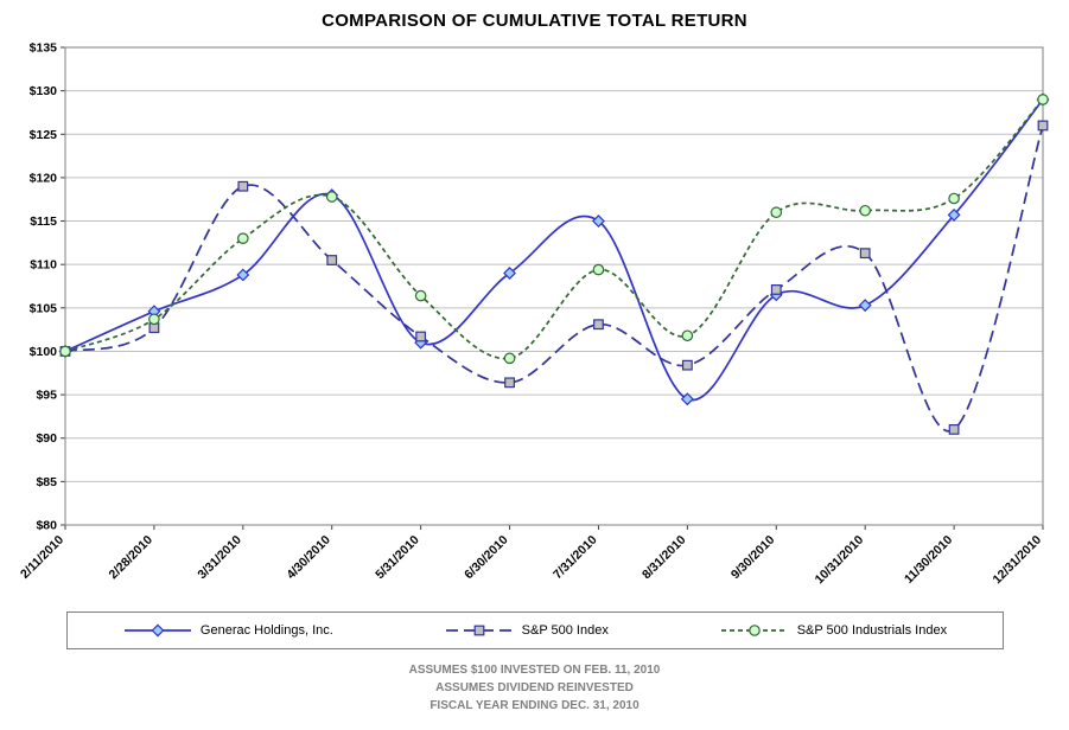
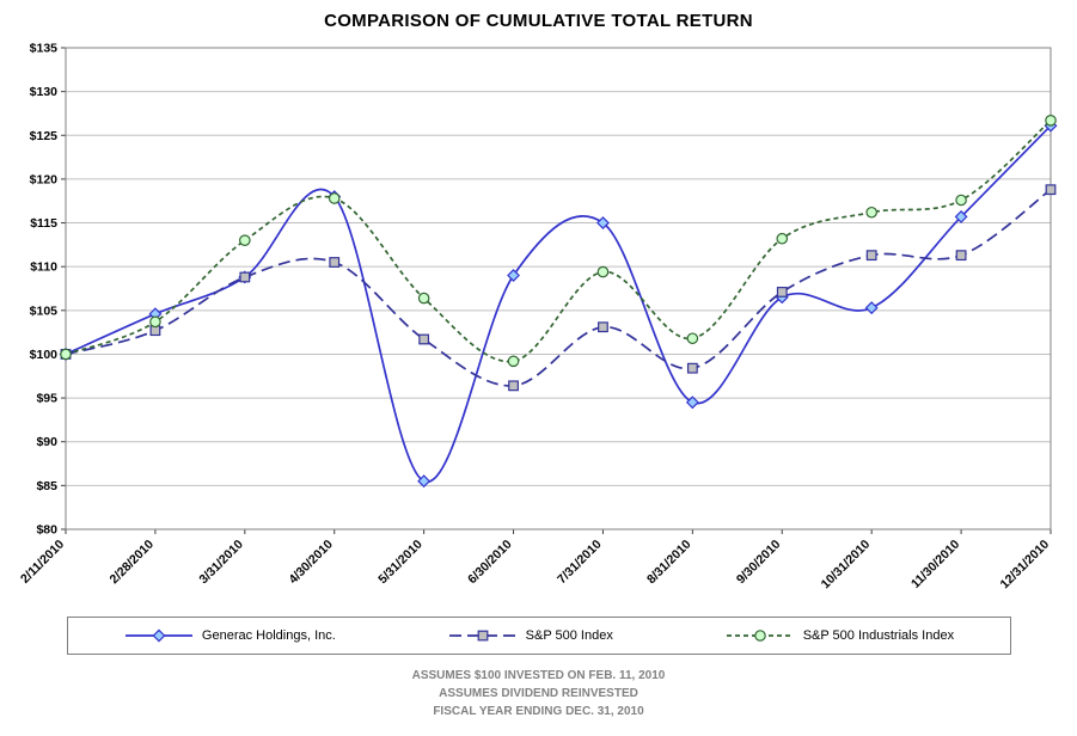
S&P 500 Index/3/31/2010: $119 -> $109
Generac Holdings, Inc./5/31/2010: $101 -> $86
S&P 500 Industrials Index/9/30/2010: $116 -> $113
S&P 500 Index/11/30/2010: $91 -> $111
Generac Holdings, Inc./12/31/2010: $129 -> $126
S&P 500 Index/12/31/2010: $126 -> $119
S&P 500 Industrials Index/12/31/2010: $129 -> $127
